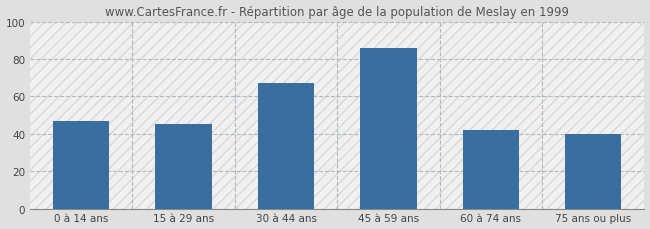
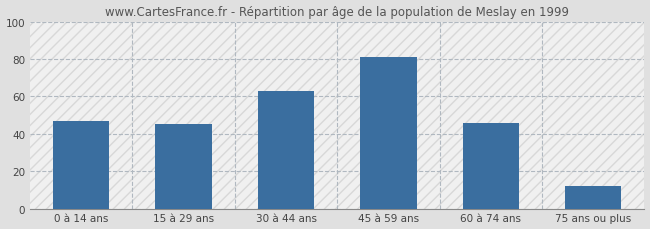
30 à 44 ans: 67 -> 63
45 à 59 ans: 86 -> 81
60 à 74 ans: 42 -> 46
75 ans ou plus: 40 -> 12
